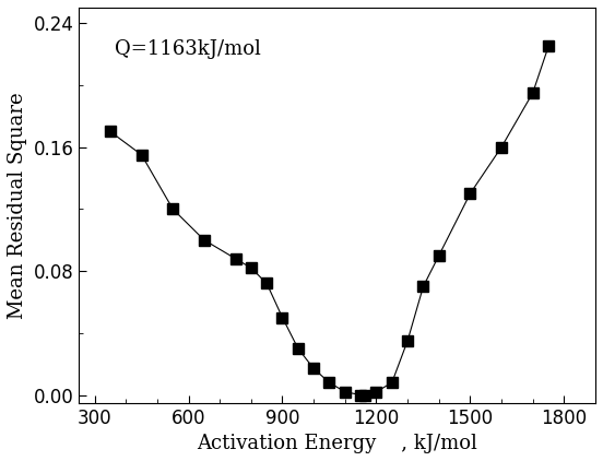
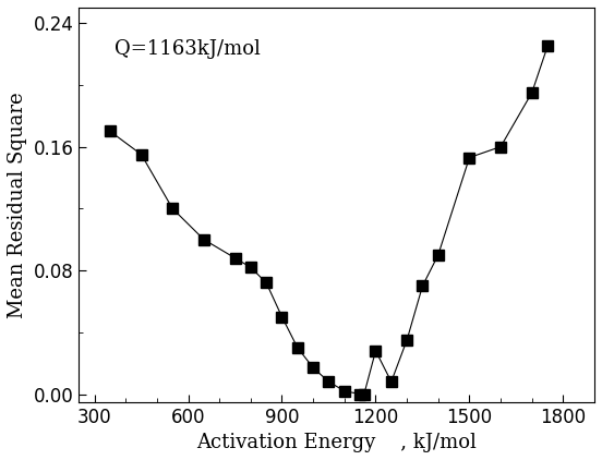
1200: 0.002 -> 0.028
1500: 0.130 -> 0.153
